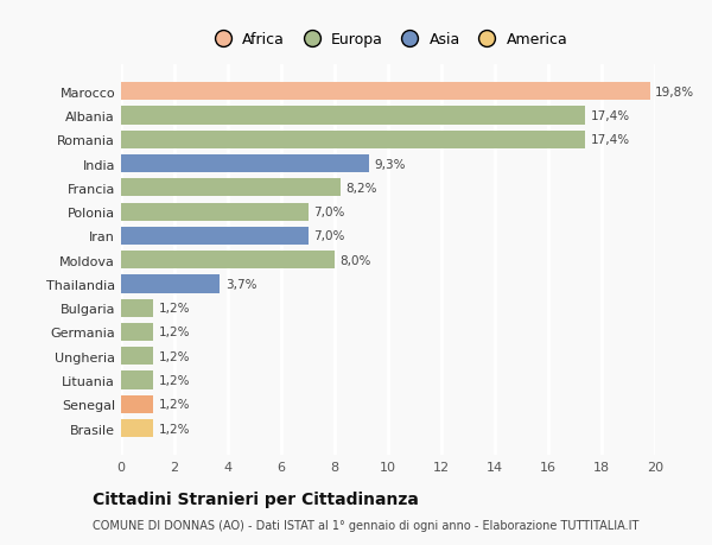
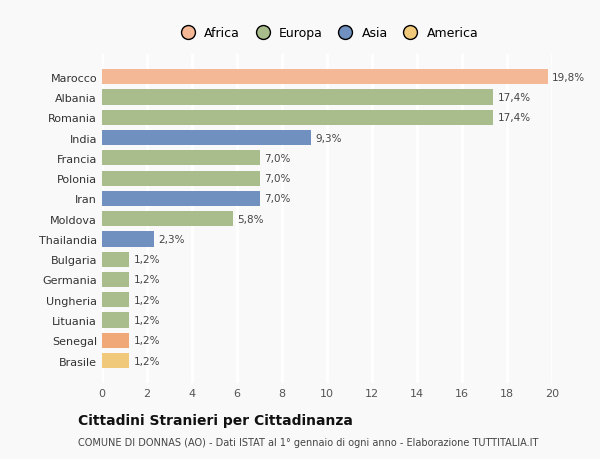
Francia: 8,2% -> 7,0%
Moldova: 8,0% -> 5,8%
Thailandia: 3,7% -> 2,3%
